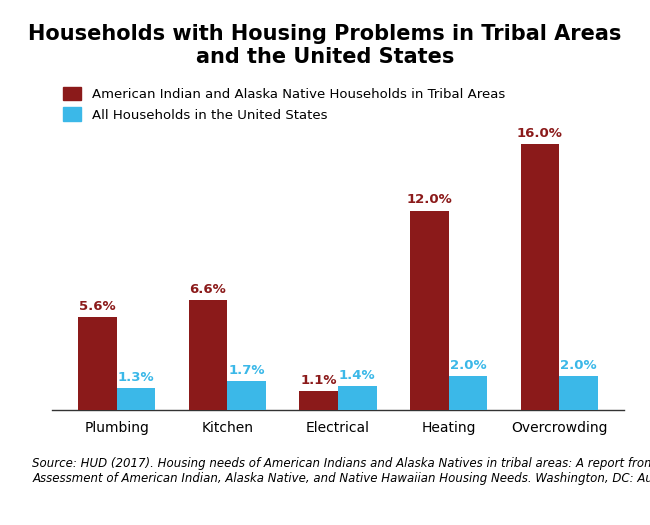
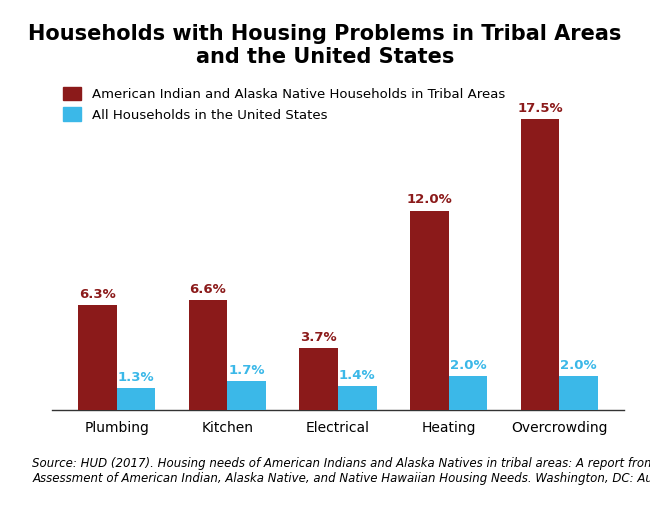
American Indian and Alaska Native Households in Tribal Areas/Plumbing: 5.6% -> 6.3%
American Indian and Alaska Native Households in Tribal Areas/Electrical: 1.1% -> 3.7%
American Indian and Alaska Native Households in Tribal Areas/Overcrowding: 16.0% -> 17.5%
